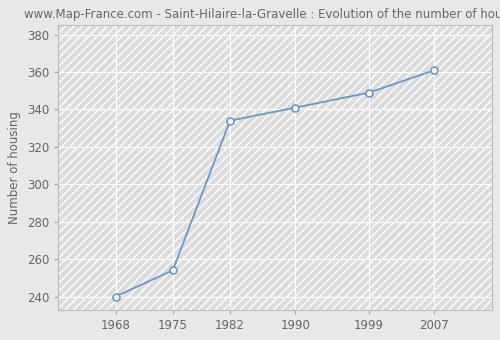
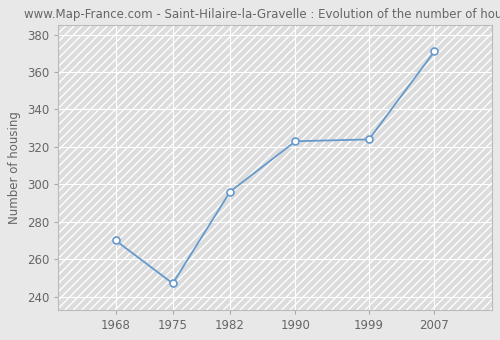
1968: 240 -> 270
1975: 254 -> 247
1982: 334 -> 296
1990: 341 -> 323
1999: 349 -> 324
2007: 361 -> 371
